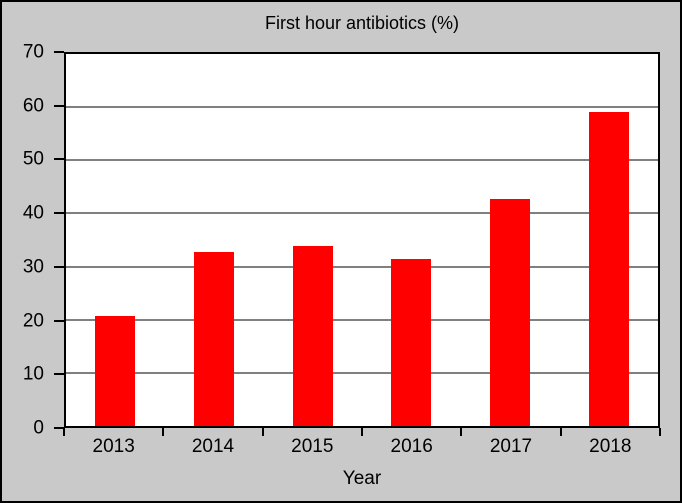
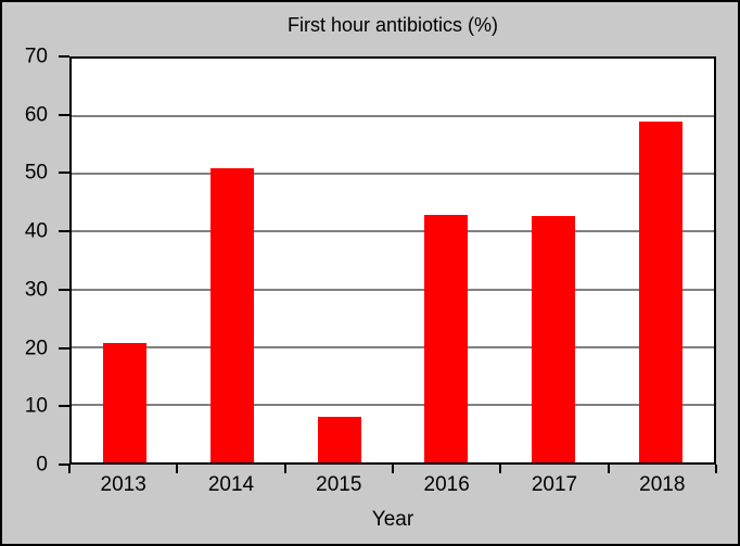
2014: 33 -> 51
2015: 34 -> 8
2016: 31 -> 43
